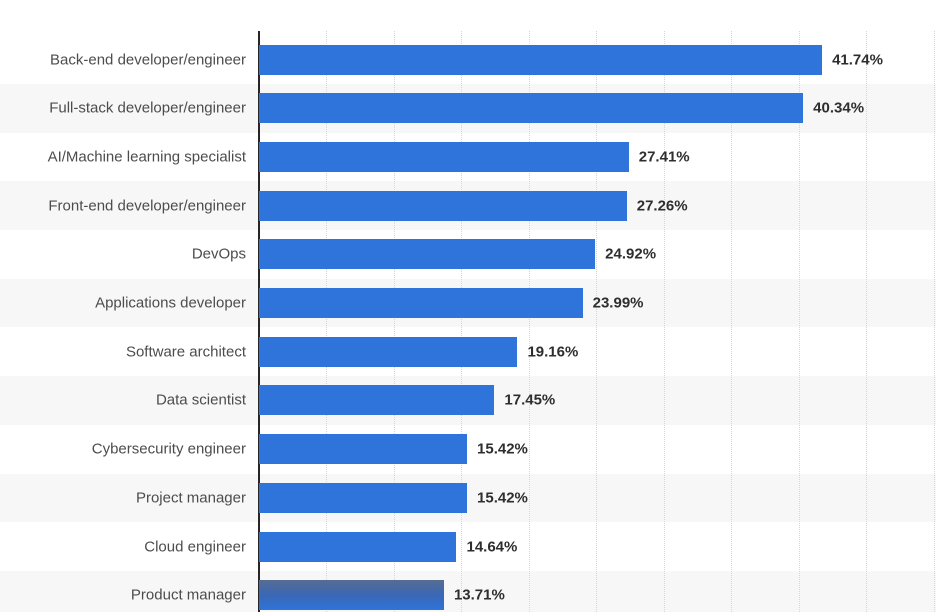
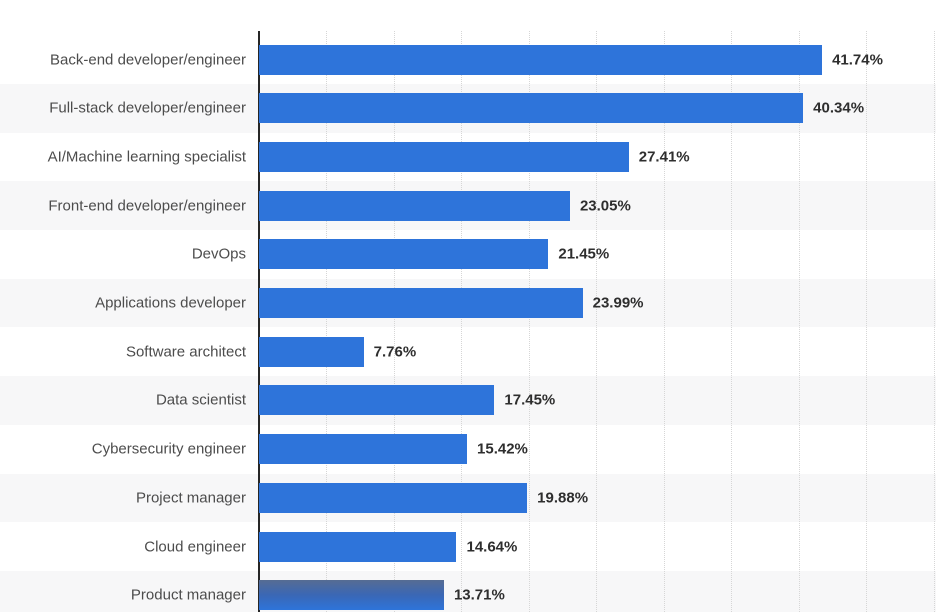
Front-end developer/engineer: 27.26% -> 23.05%
DevOps: 24.92% -> 21.45%
Software architect: 19.16% -> 7.76%
Project manager: 15.42% -> 19.88%
